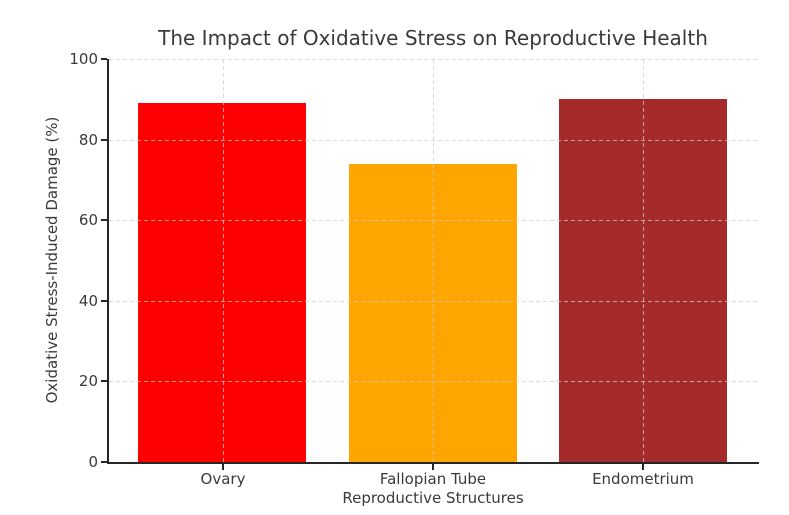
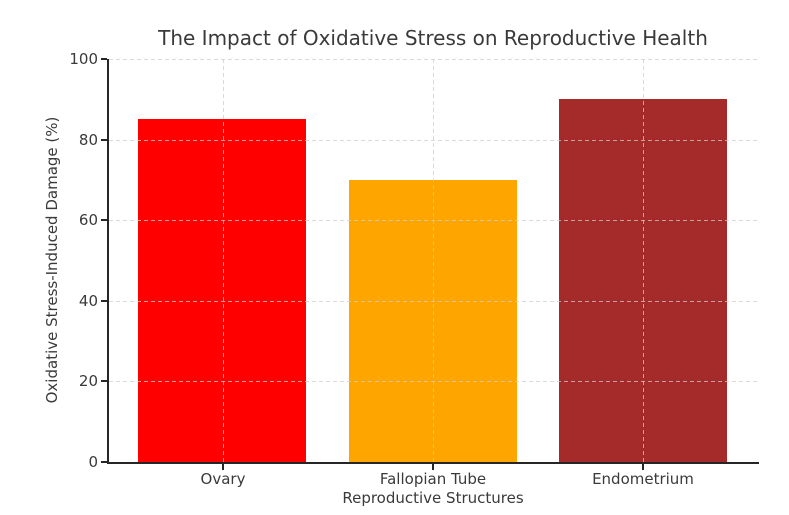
Ovary: 89 -> 85
Fallopian Tube: 74 -> 70
